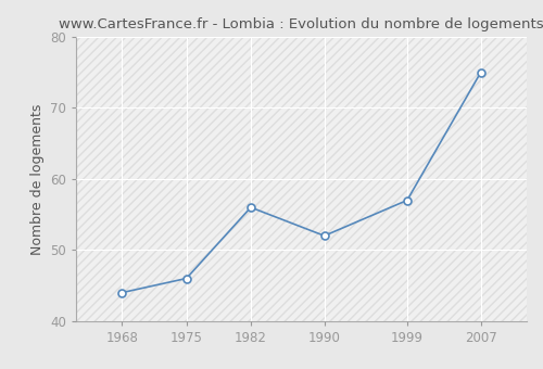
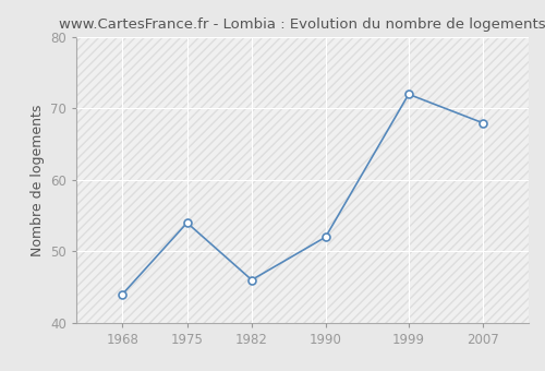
1975: 46 -> 54
1982: 56 -> 46
1999: 57 -> 72
2007: 75 -> 68
